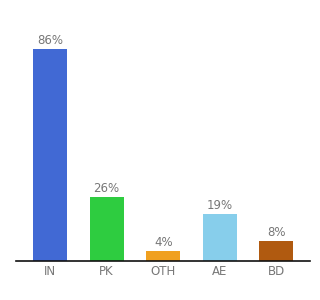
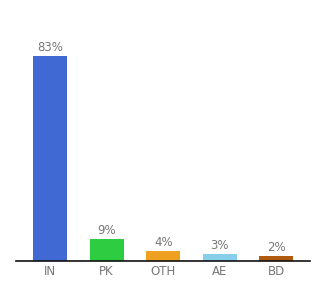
IN: 86% -> 83%
PK: 26% -> 9%
AE: 19% -> 3%
BD: 8% -> 2%
